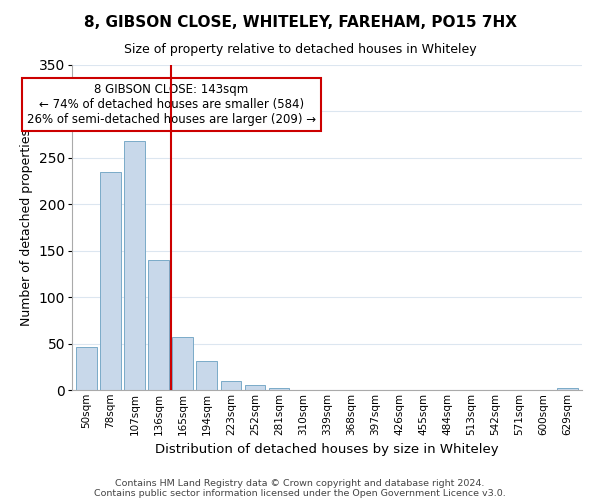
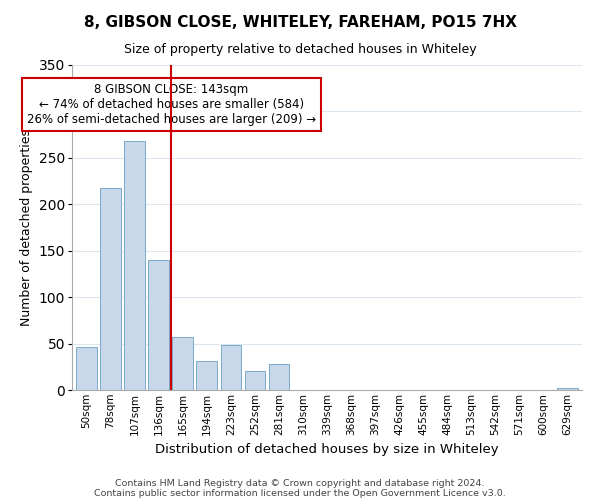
78sqm: 235 -> 218
223sqm: 10 -> 48
252sqm: 5 -> 20
281sqm: 2 -> 28
